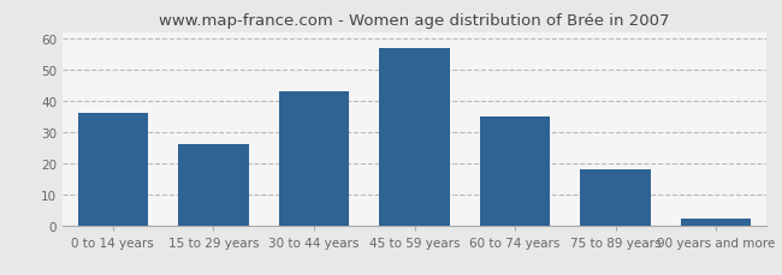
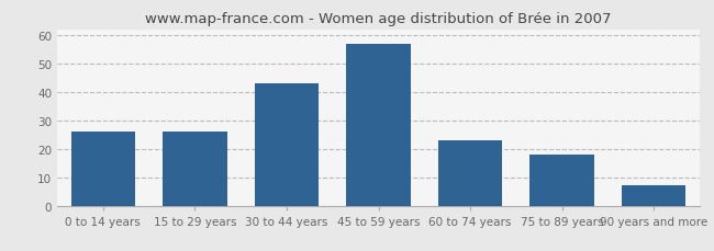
0 to 14 years: 36 -> 26
60 to 74 years: 35 -> 23
90 years and more: 2 -> 7
